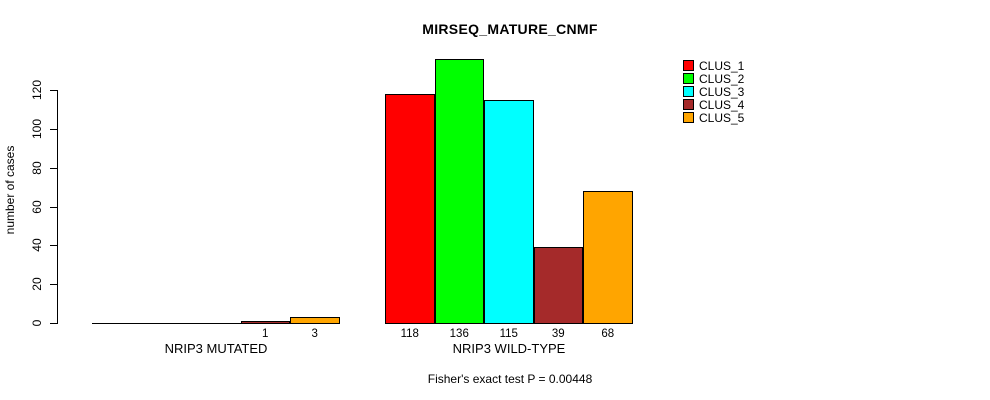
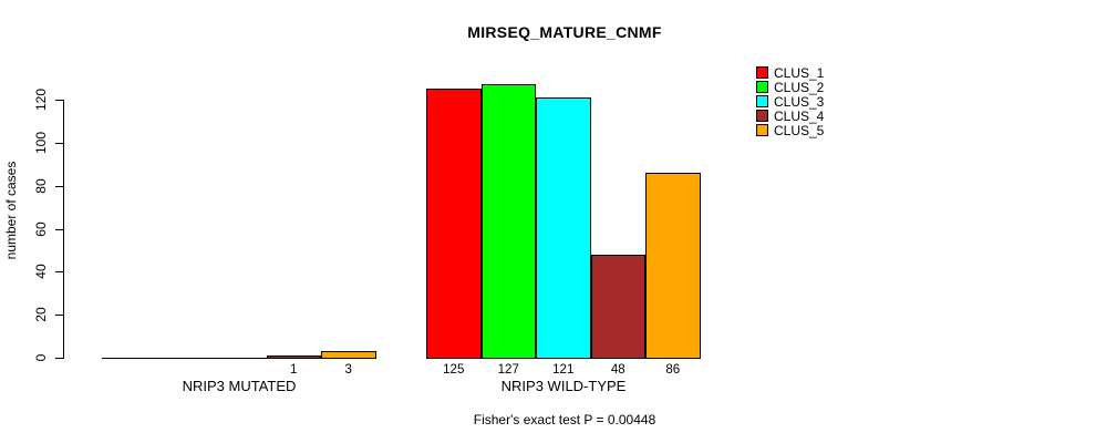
CLUS_1/NRIP3 WILD-TYPE: 118 -> 125
CLUS_2/NRIP3 WILD-TYPE: 136 -> 127
CLUS_3/NRIP3 WILD-TYPE: 115 -> 121
CLUS_4/NRIP3 WILD-TYPE: 39 -> 48
CLUS_5/NRIP3 WILD-TYPE: 68 -> 86
